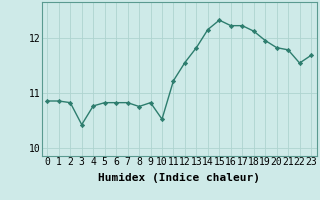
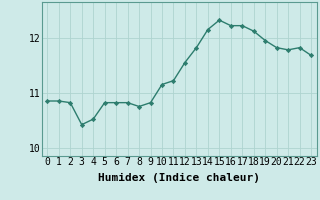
4: 10.76 -> 10.52
10: 10.52 -> 11.15
22: 11.54 -> 11.82
